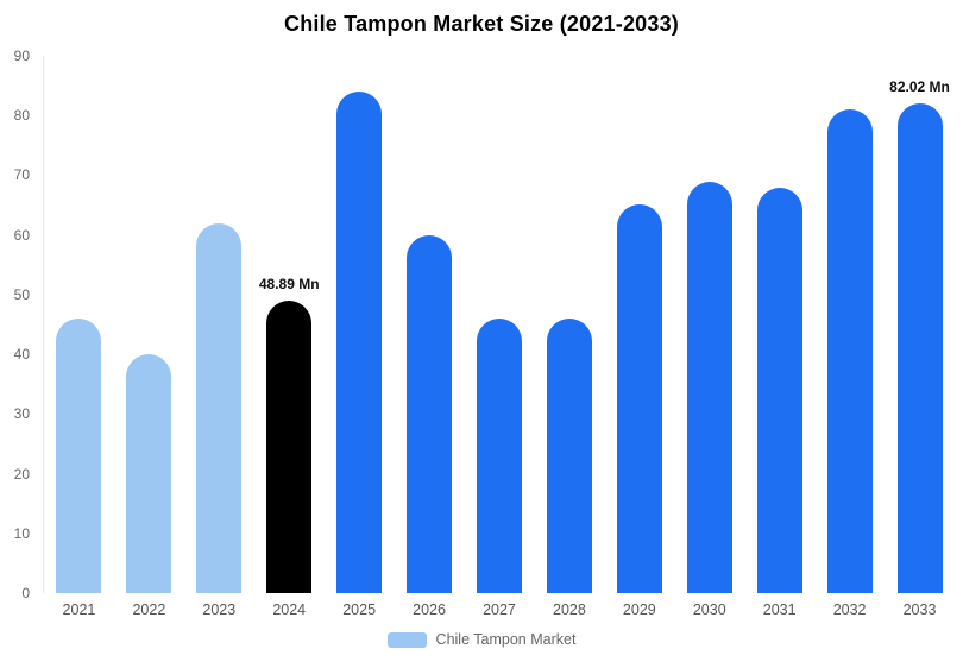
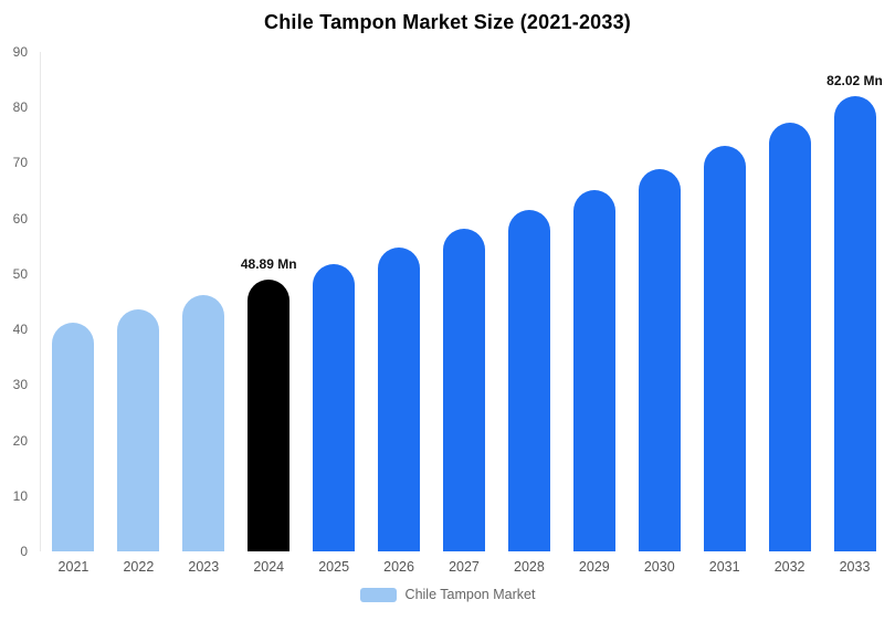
2021: 46 -> 41
2022: 40 -> 44
2023: 62 -> 46
2025: 84 -> 52
2026: 60 -> 55
2027: 46 -> 58
2028: 46 -> 61
2031: 68 -> 73
2032: 81 -> 77
